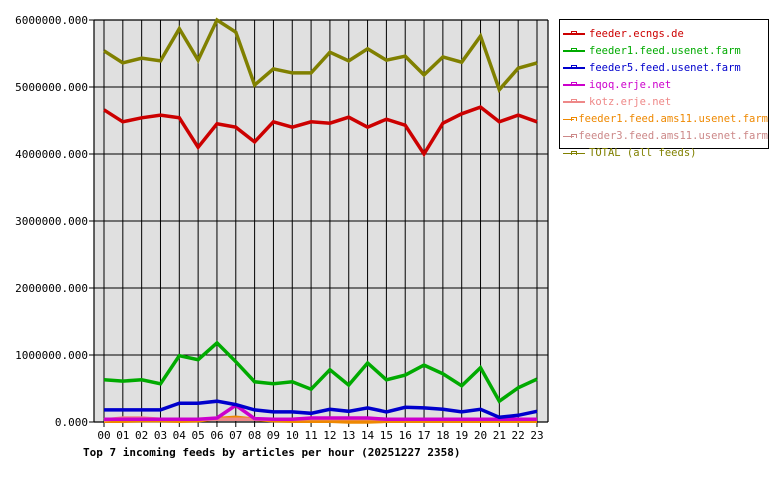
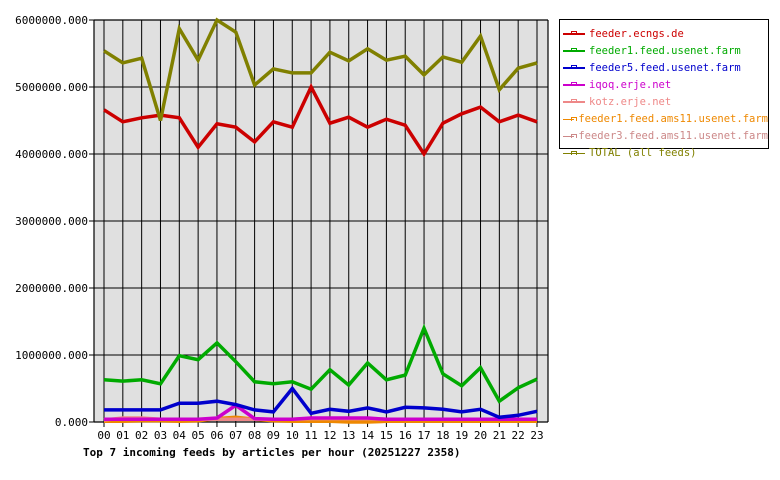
TOTAL (all feeds)/03: 5400000 -> 4500000
feeder5.feed.usenet.farm/10: 200000 -> 500000
feeder.ecngs.de/11: 4500000 -> 5000000
feeder1.feed.usenet.farm/17: 800000 -> 1400000
